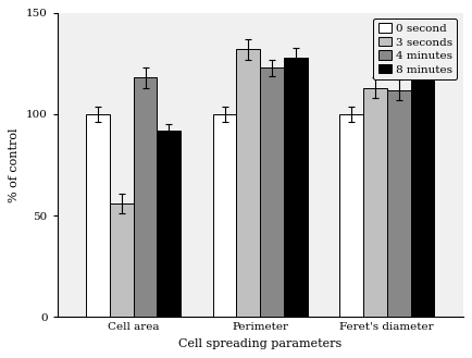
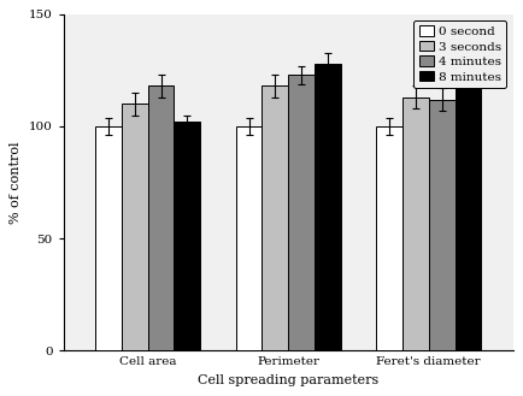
3 seconds/Cell area: 56 -> 110
8 minutes/Cell area: 92 -> 102
3 seconds/Perimeter: 132 -> 118
